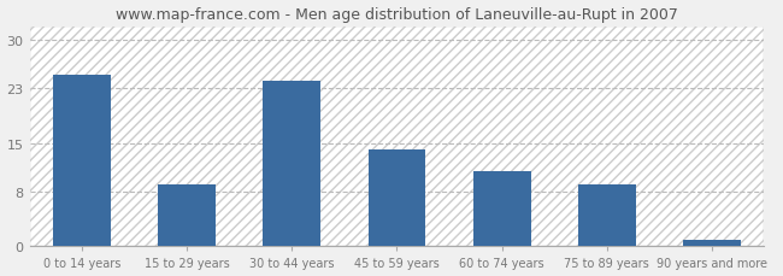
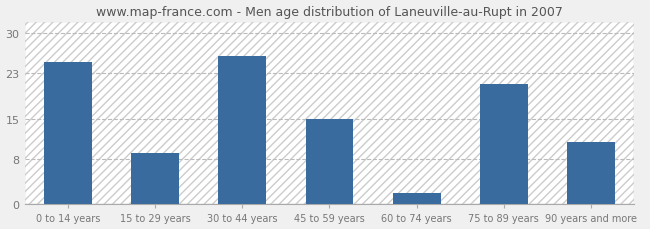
30 to 44 years: 24 -> 26
45 to 59 years: 14 -> 15
60 to 74 years: 11 -> 2
75 to 89 years: 9 -> 21
90 years and more: 1 -> 11
